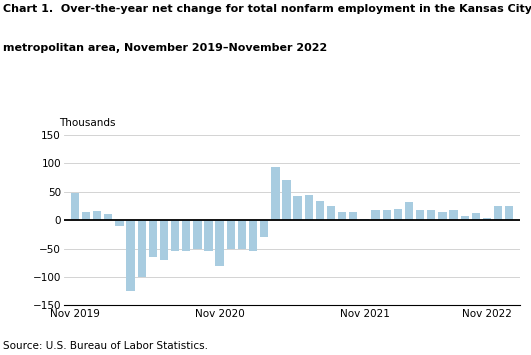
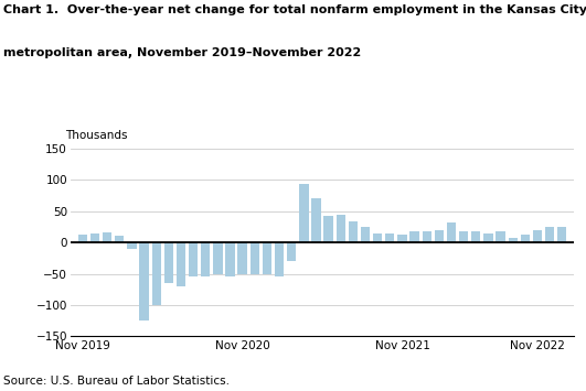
Nov 2019: 48 -> 12
Nov 2020: -80 -> -50
Nov 2021: 2 -> 12
Nov 2022: 4 -> 20
